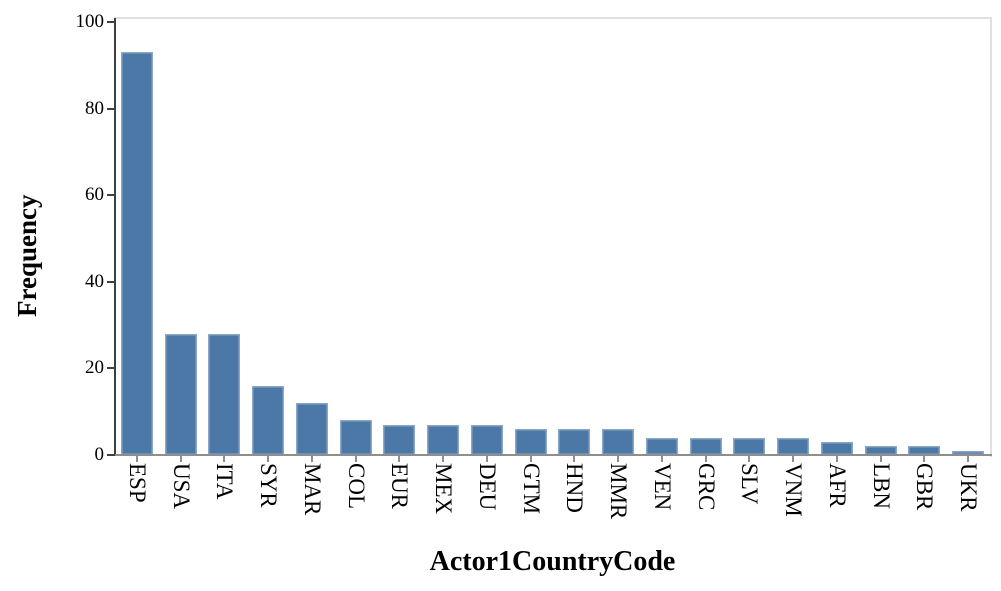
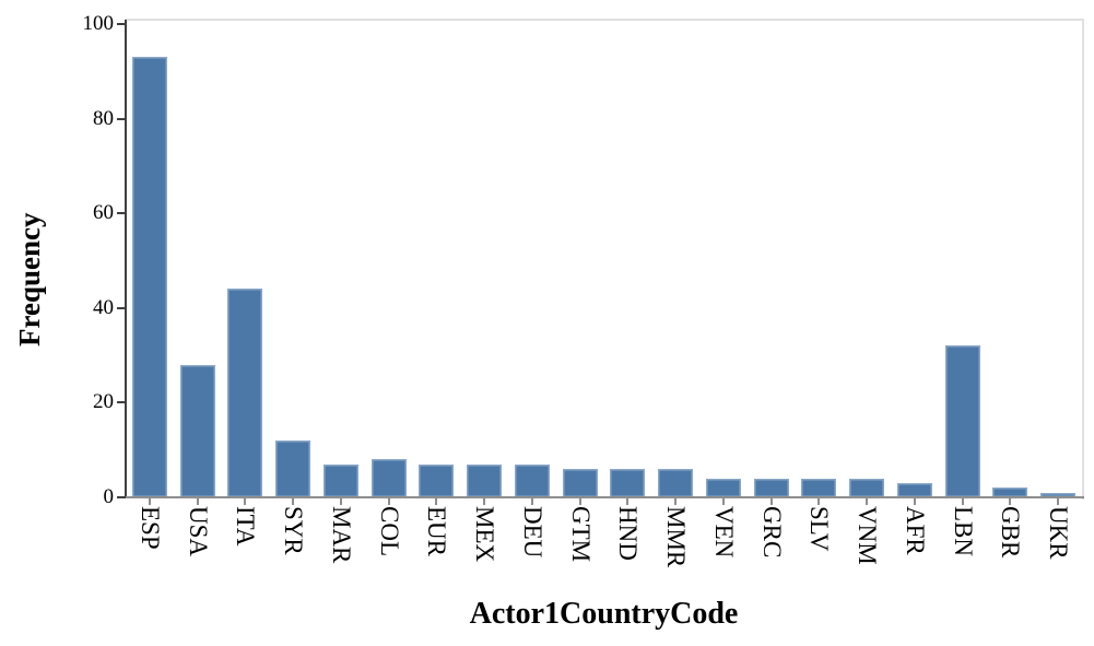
ITA: 28 -> 44
SYR: 16 -> 12
MAR: 12 -> 7
LBN: 2 -> 32
